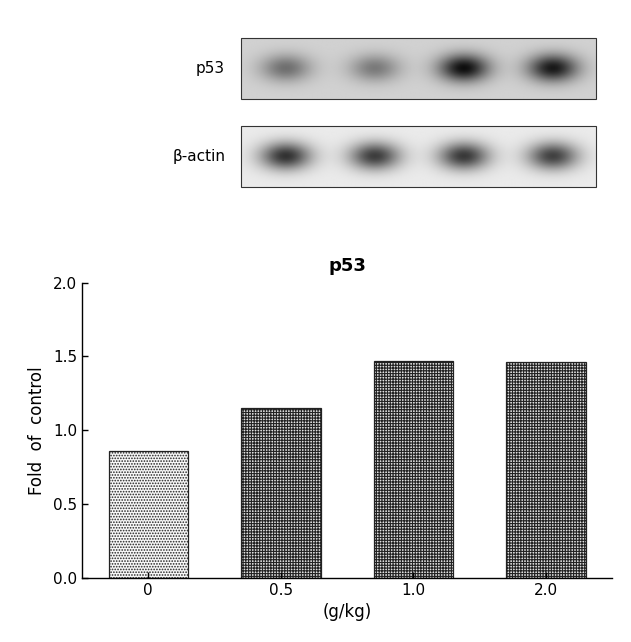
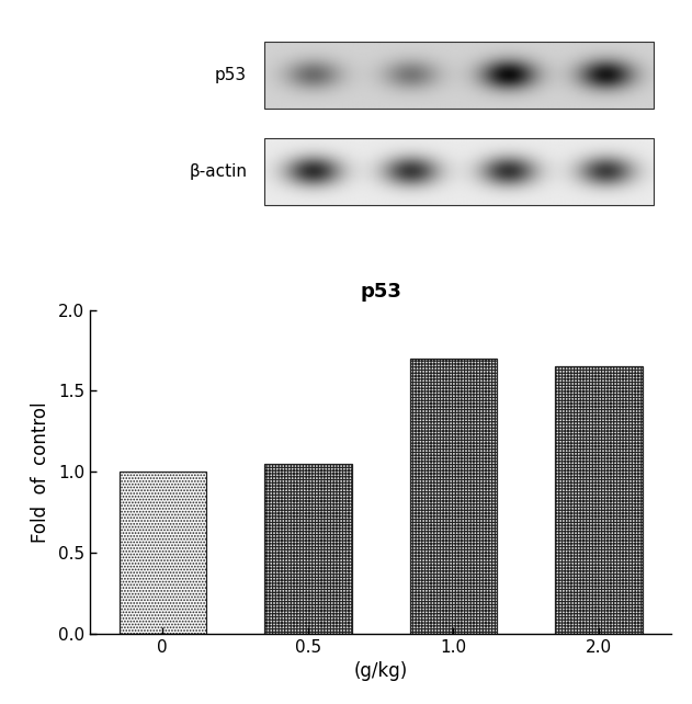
0: 0.86 -> 1.00
0.5: 1.15 -> 1.05
1.0: 1.47 -> 1.70
2.0: 1.46 -> 1.65
